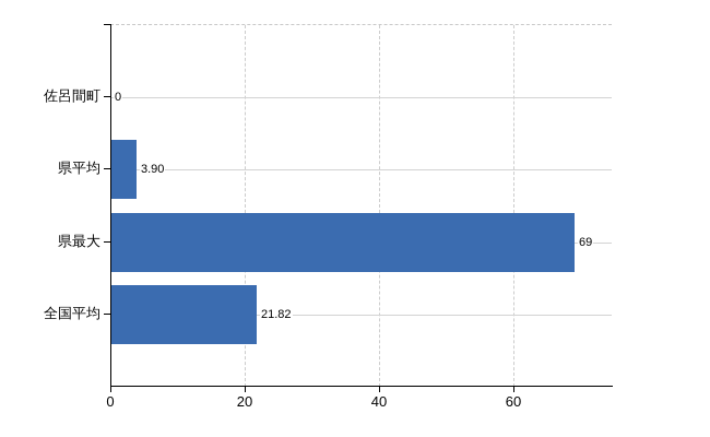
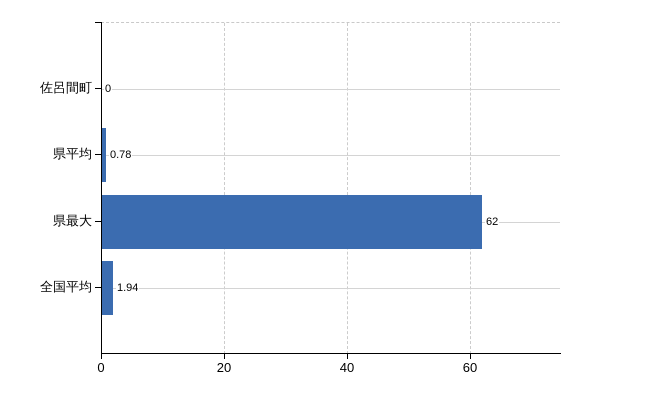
県平均: 3.90 -> 0.78
県最大: 69 -> 62
全国平均: 21.82 -> 1.94
